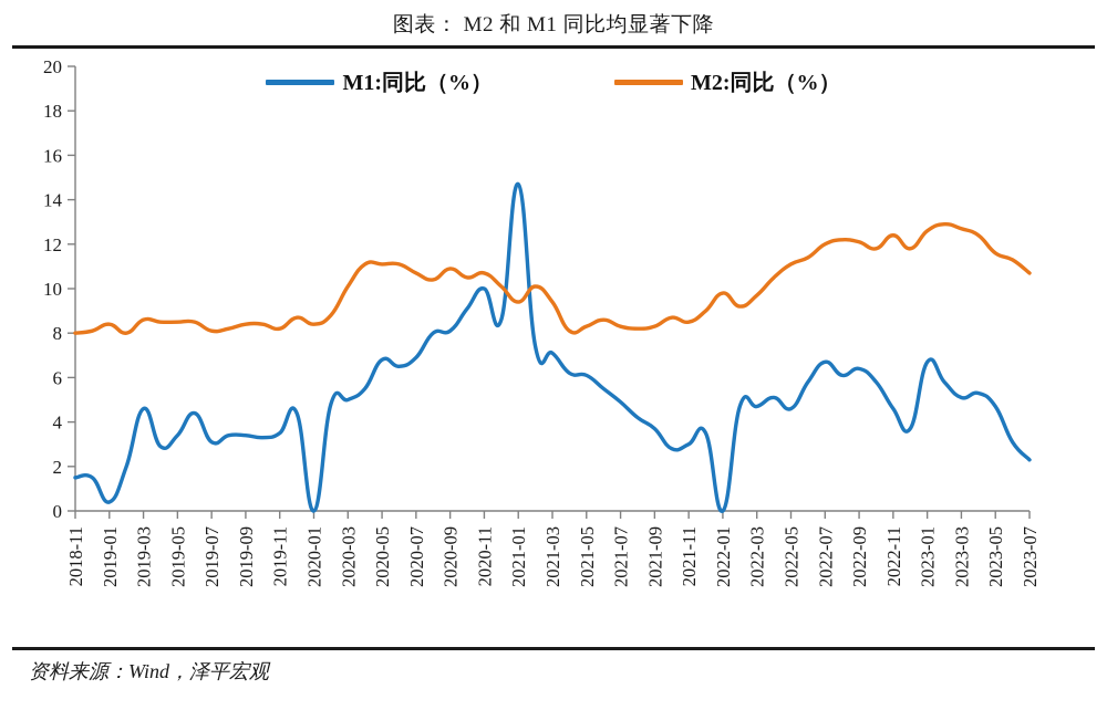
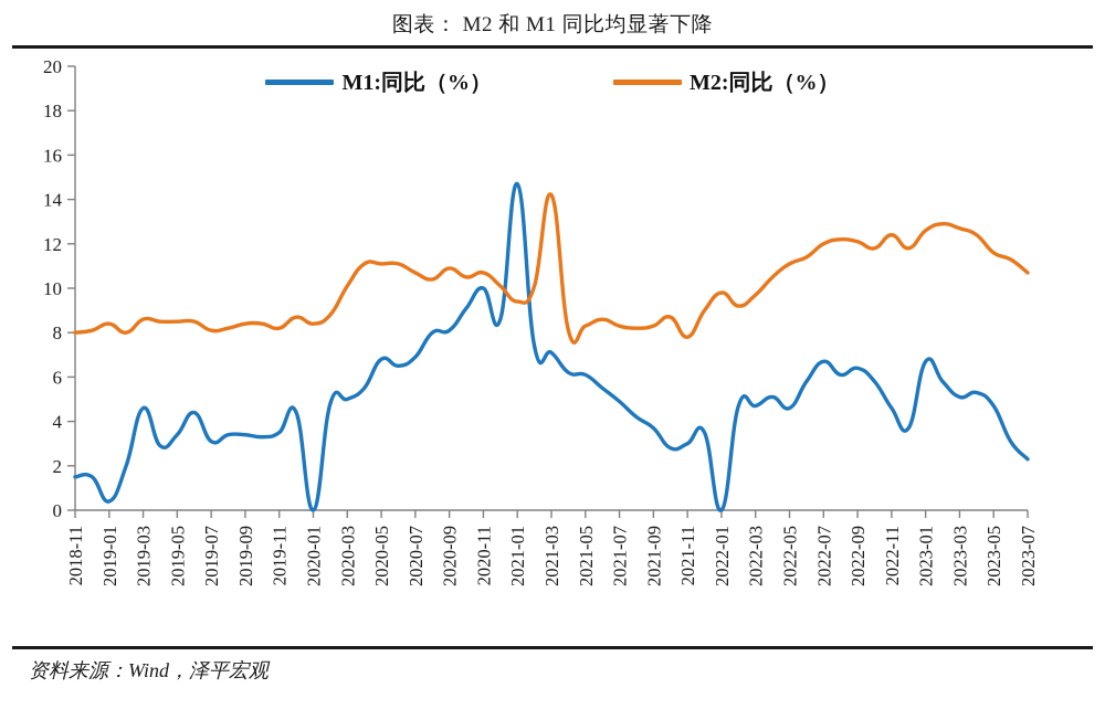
M2:同比（%）/2021-03: 9.4 -> 14.2
M2:同比（%）/2021-11: 8.5 -> 7.8
